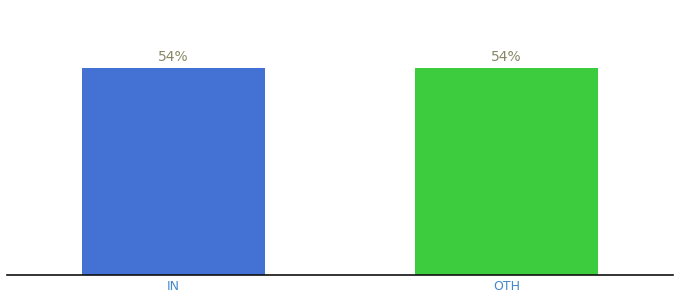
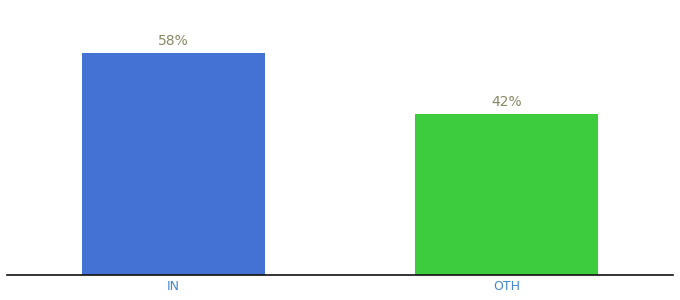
IN: 54% -> 58%
OTH: 54% -> 42%
